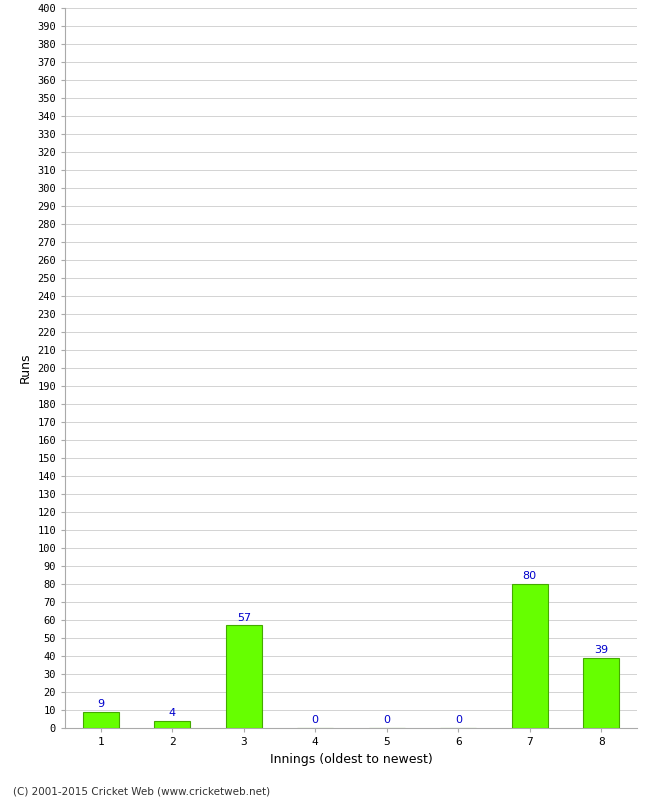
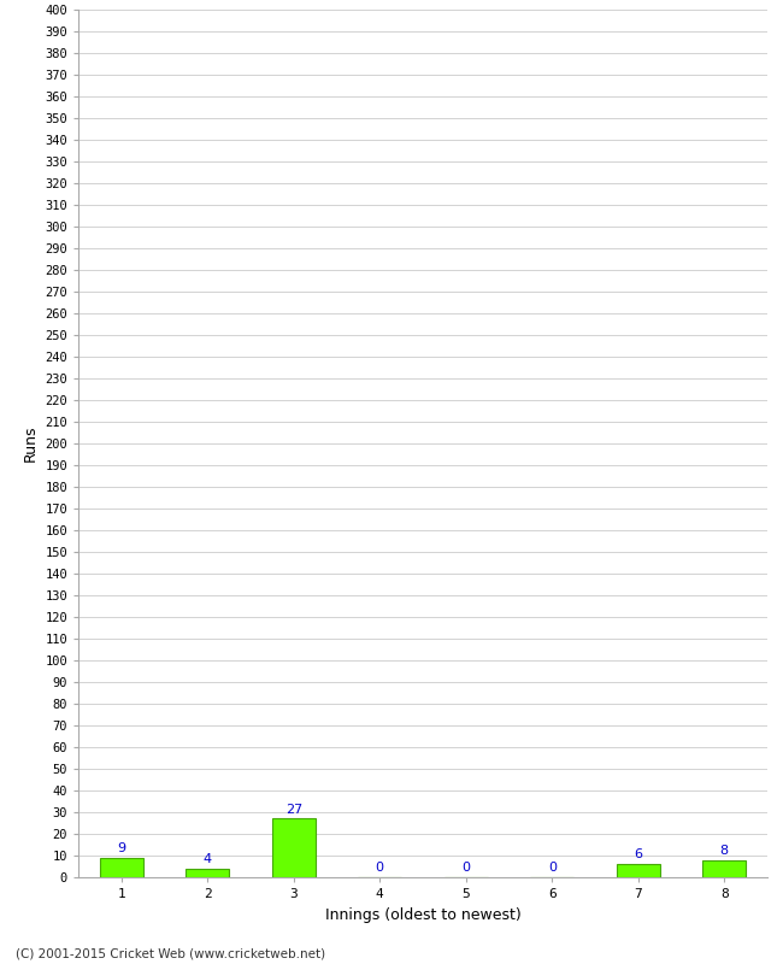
3: 57 -> 27
7: 80 -> 6
8: 39 -> 8
